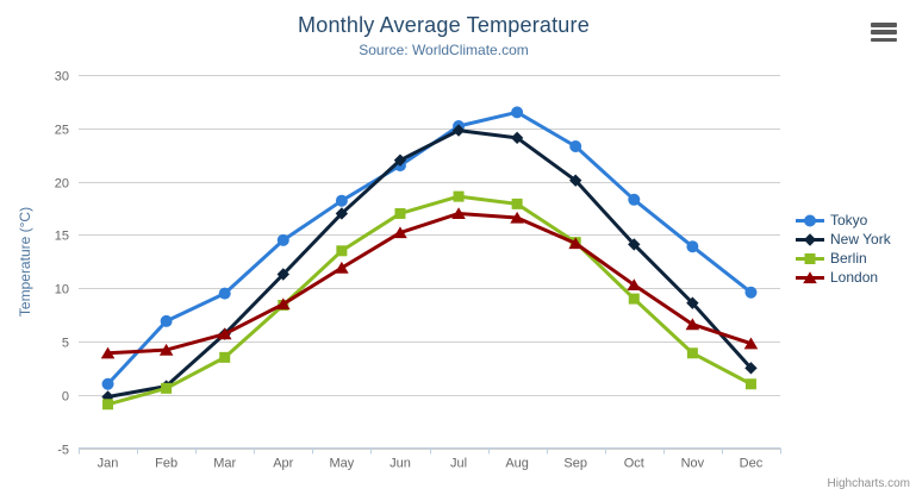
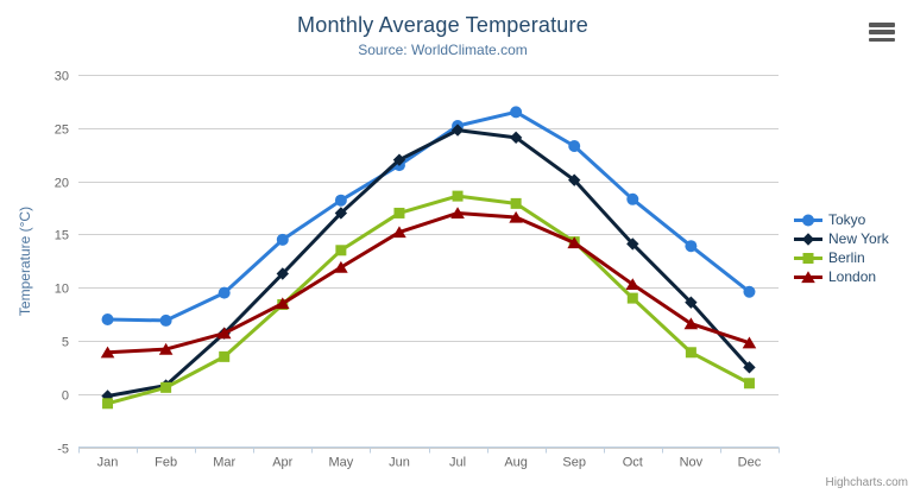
Tokyo/Jan: 1 -> 7
